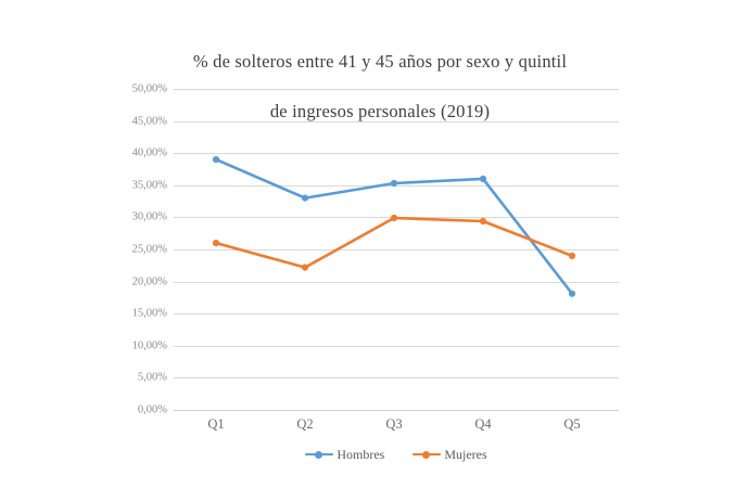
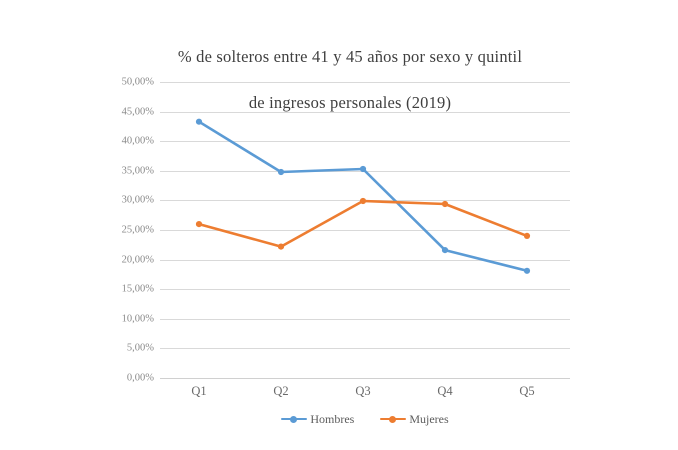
Hombres/Q1: 39% -> 43%
Hombres/Q2: 33% -> 35%
Hombres/Q4: 36% -> 22%
